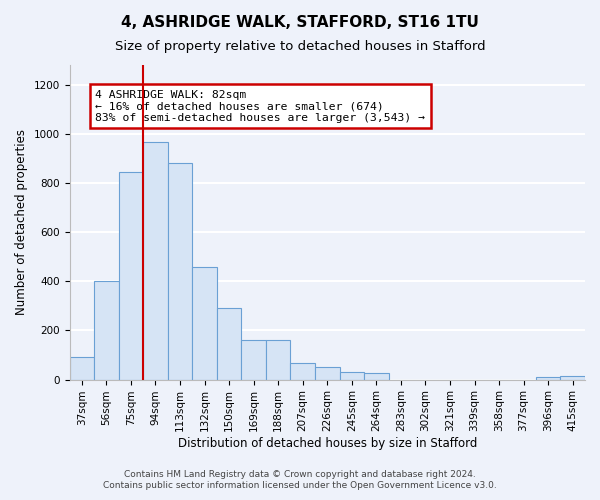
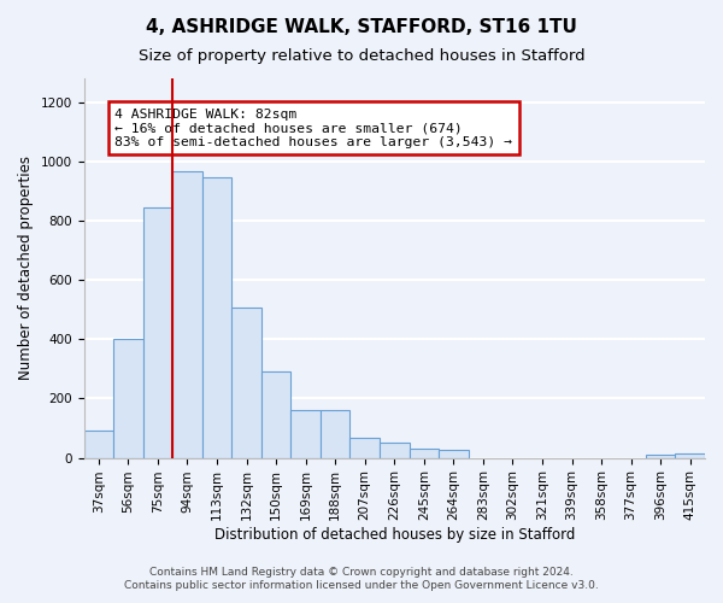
113sqm: 880 -> 945
132sqm: 460 -> 505
